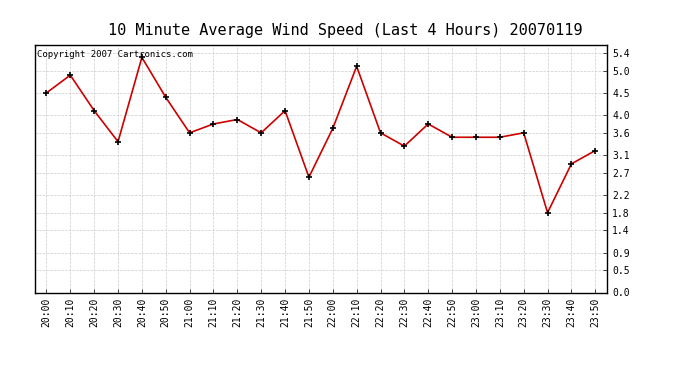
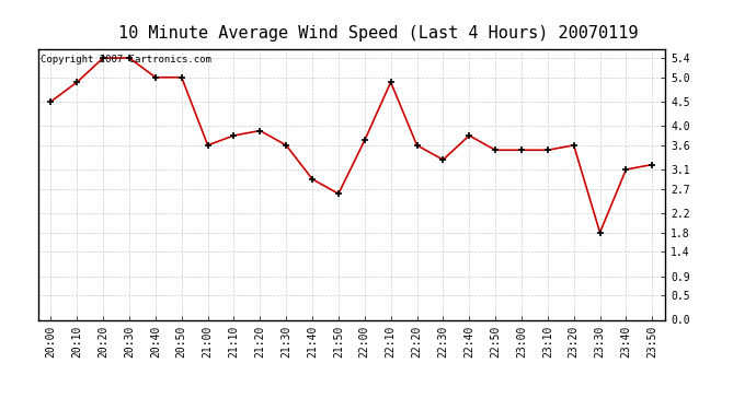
20:20: 4.1 -> 5.4
20:30: 3.4 -> 5.4
20:40: 5.3 -> 5.0
20:50: 4.4 -> 5.0
21:40: 4.1 -> 2.9
22:10: 5.1 -> 4.9
23:40: 2.9 -> 3.1
